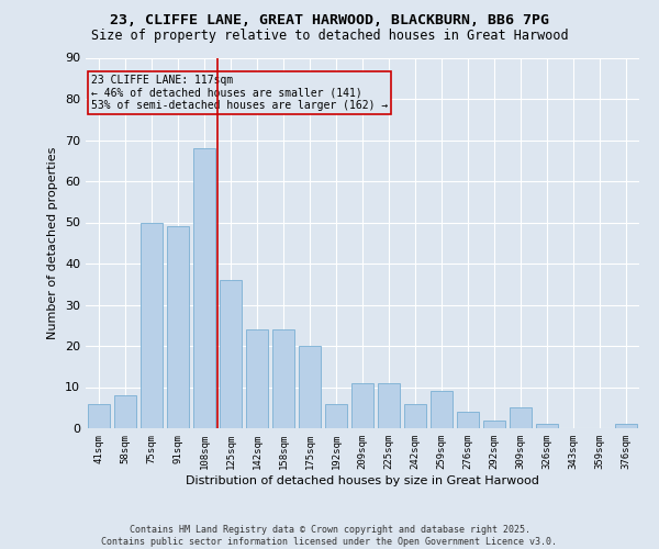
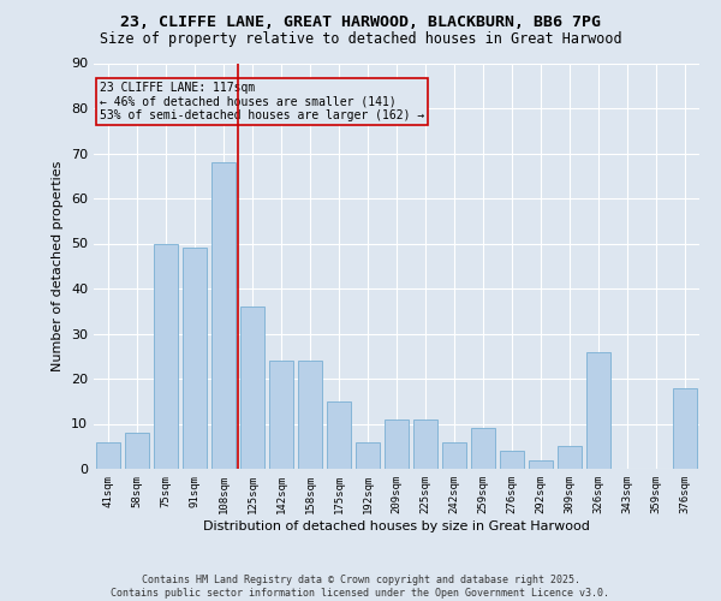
175sqm: 20 -> 15
326sqm: 1 -> 26
376sqm: 1 -> 18
